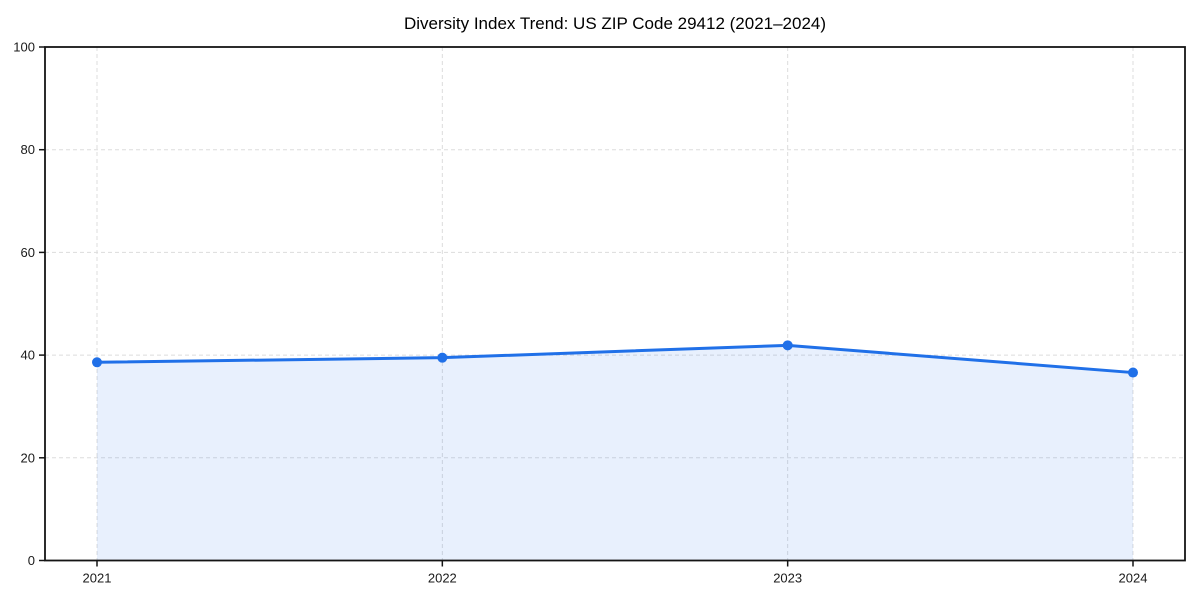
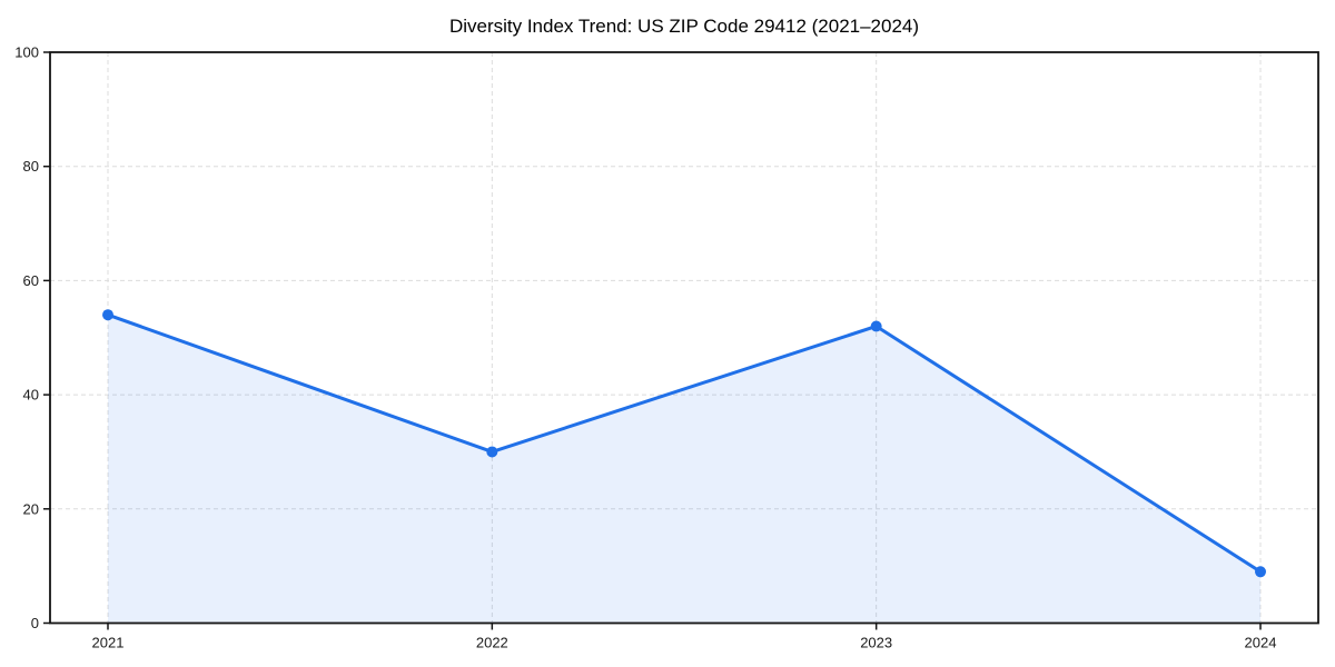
2021: 39 -> 54
2022: 40 -> 30
2023: 42 -> 52
2024: 37 -> 9
